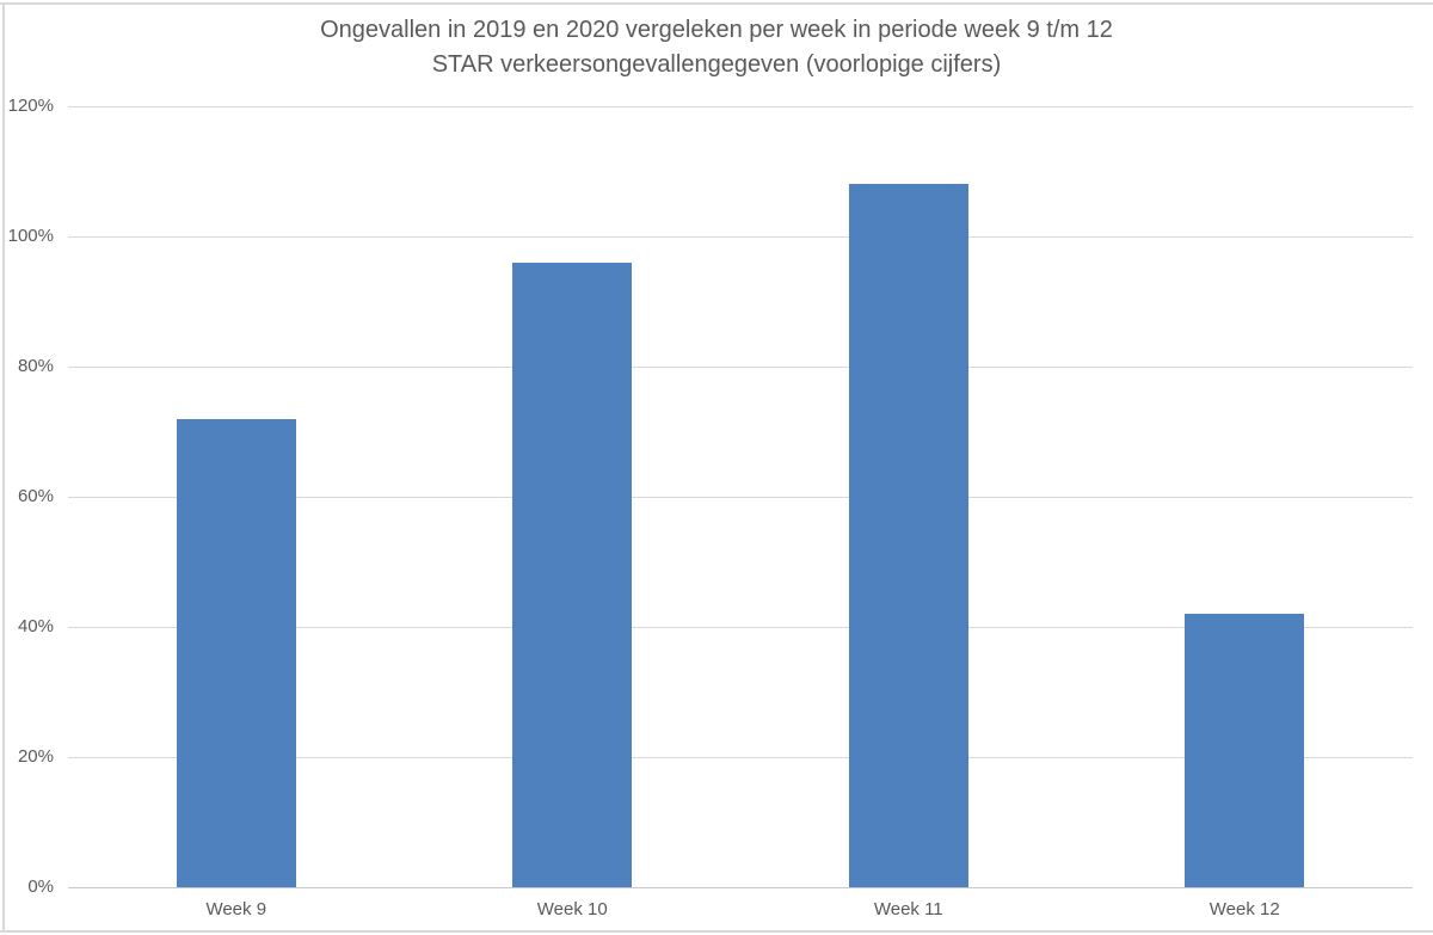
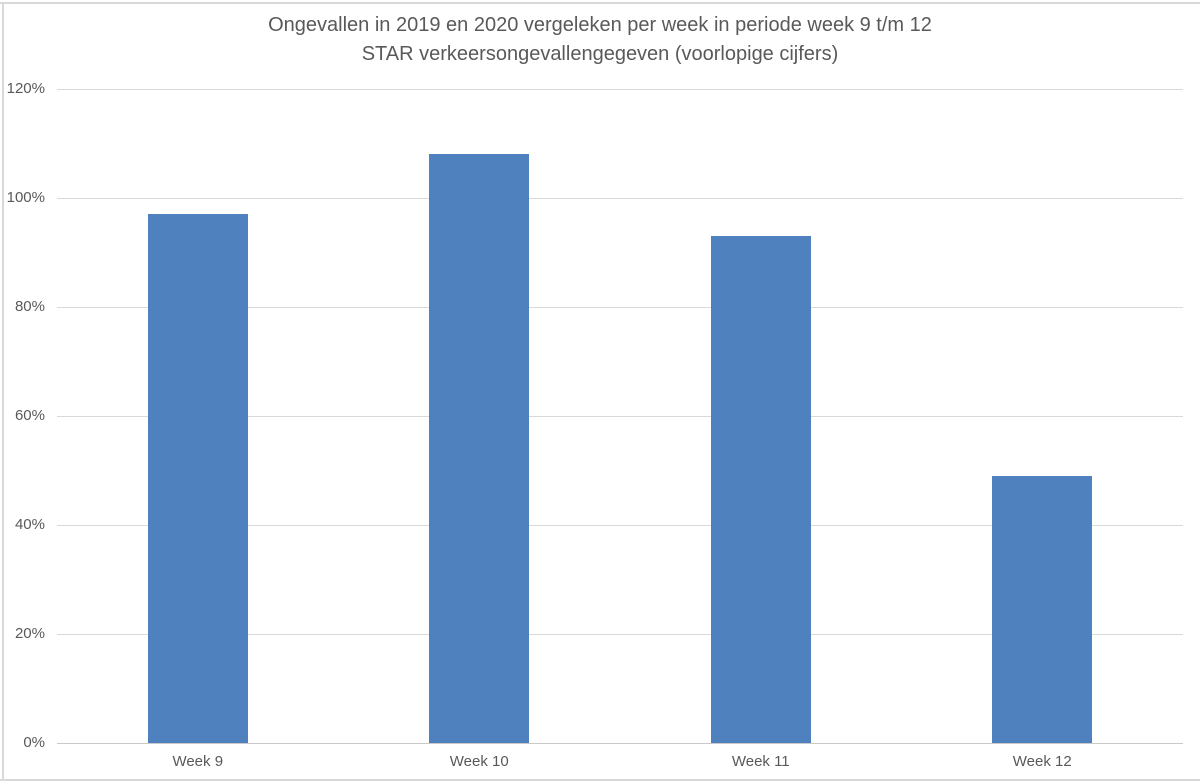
Week 9: 72% -> 97%
Week 10: 96% -> 108%
Week 11: 108% -> 93%
Week 12: 42% -> 49%
